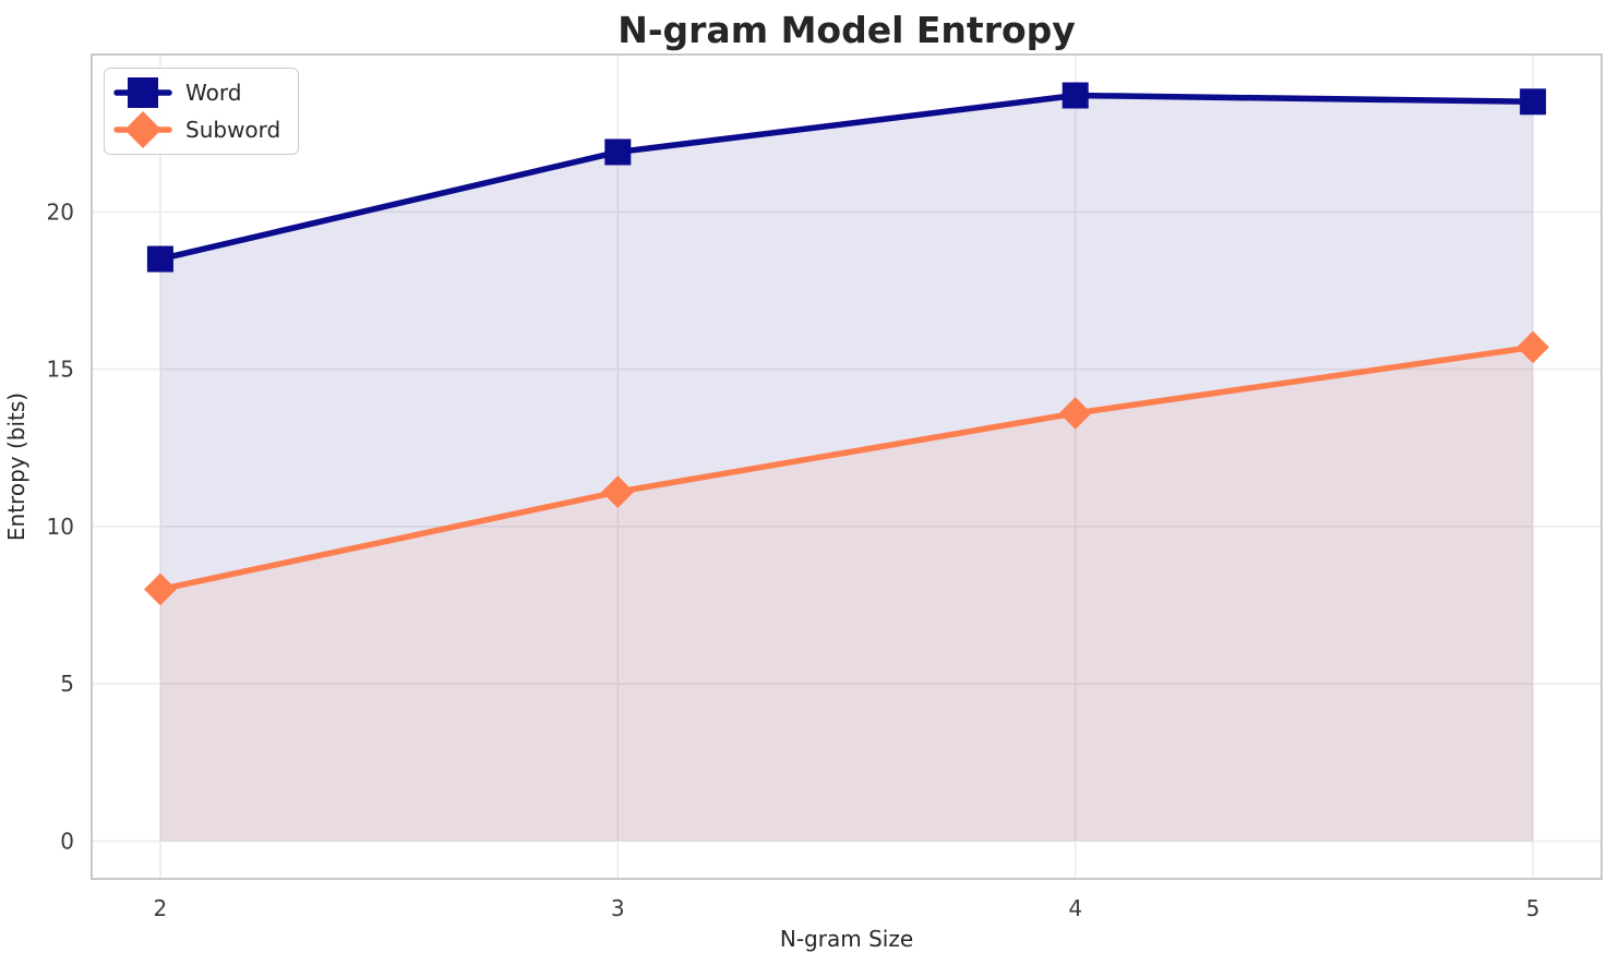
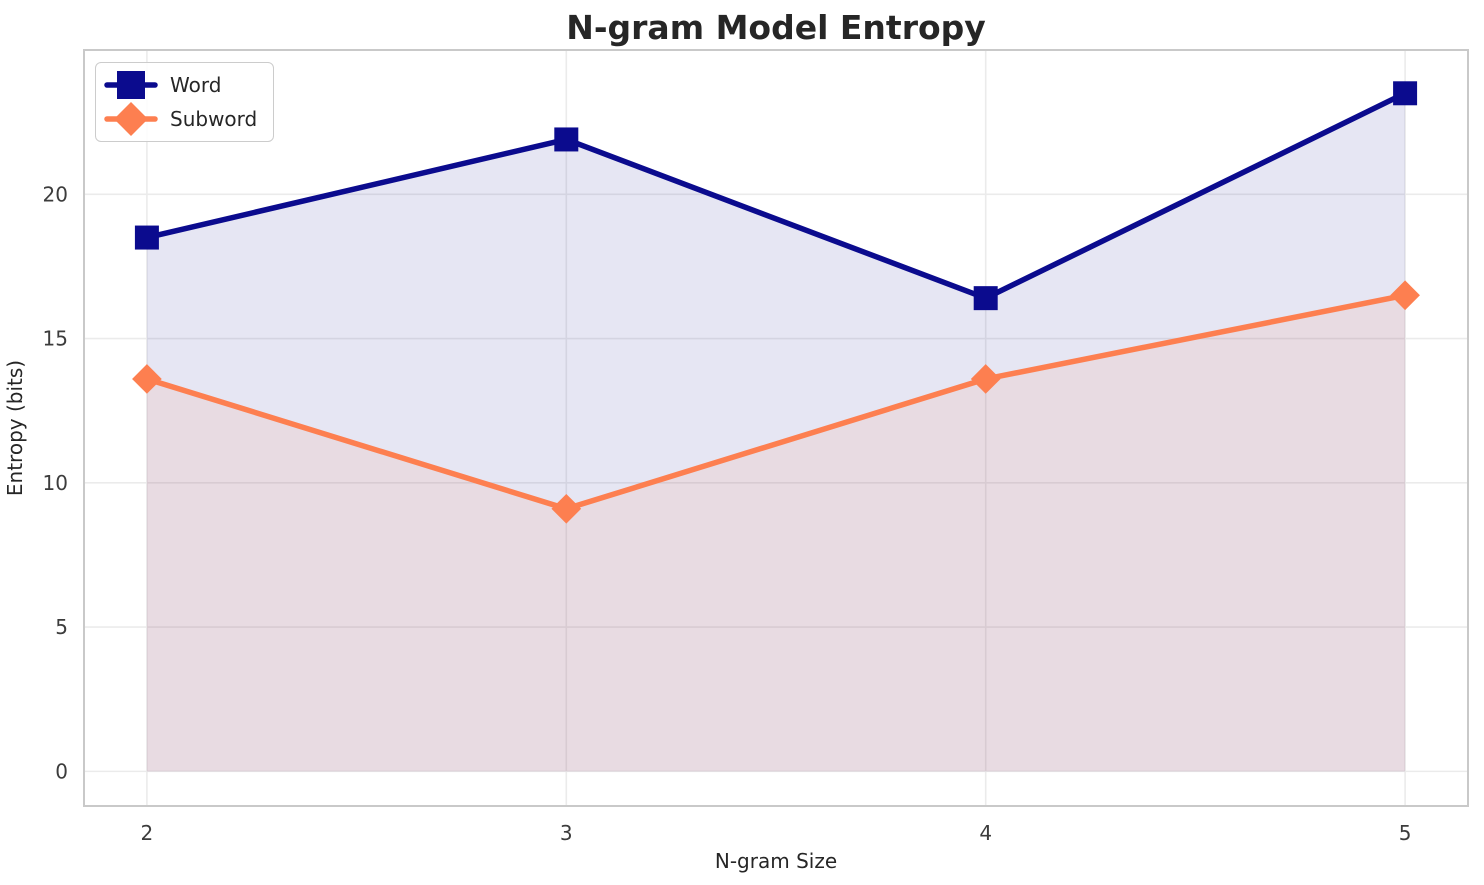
Subword/2: 8.0 -> 13.6
Subword/3: 11.1 -> 9.1
Word/4: 23.7 -> 16.4
Subword/5: 15.7 -> 16.5
